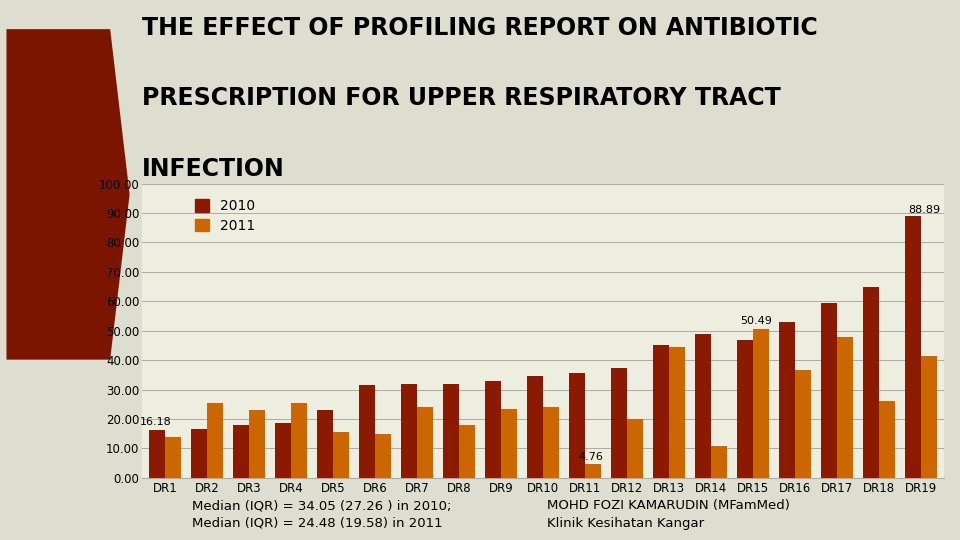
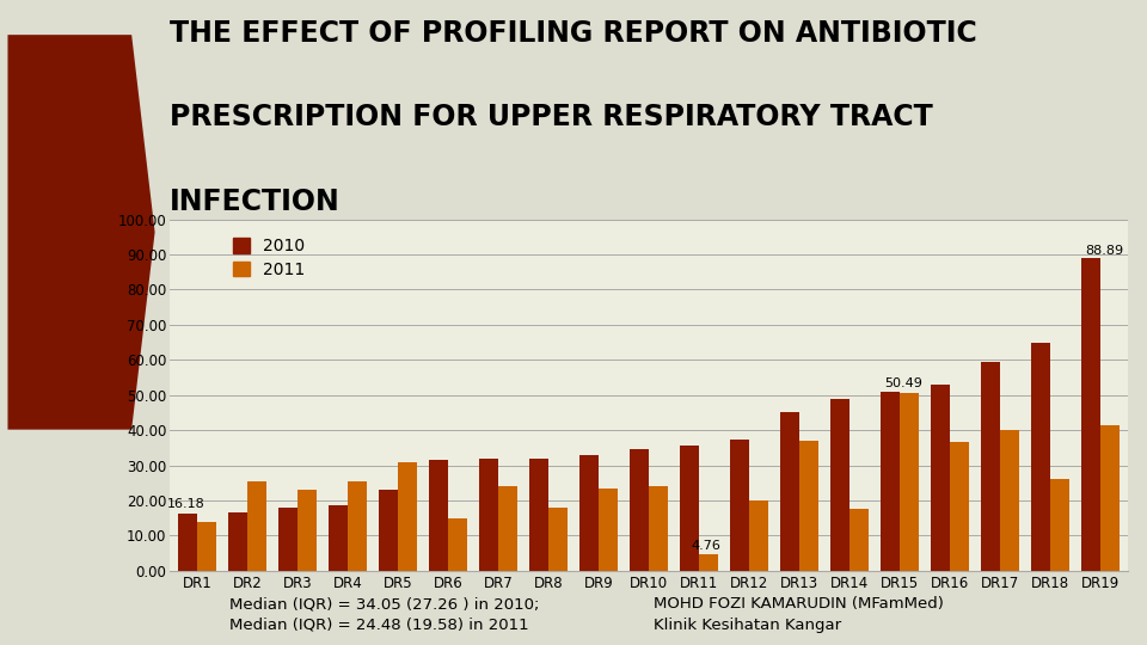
2011/DR5: 15.5 -> 31.0
2011/DR13: 44.5 -> 37.0
2011/DR14: 11.0 -> 17.5
2010/DR15: 47.0 -> 51.0
2011/DR17: 48.0 -> 40.0
